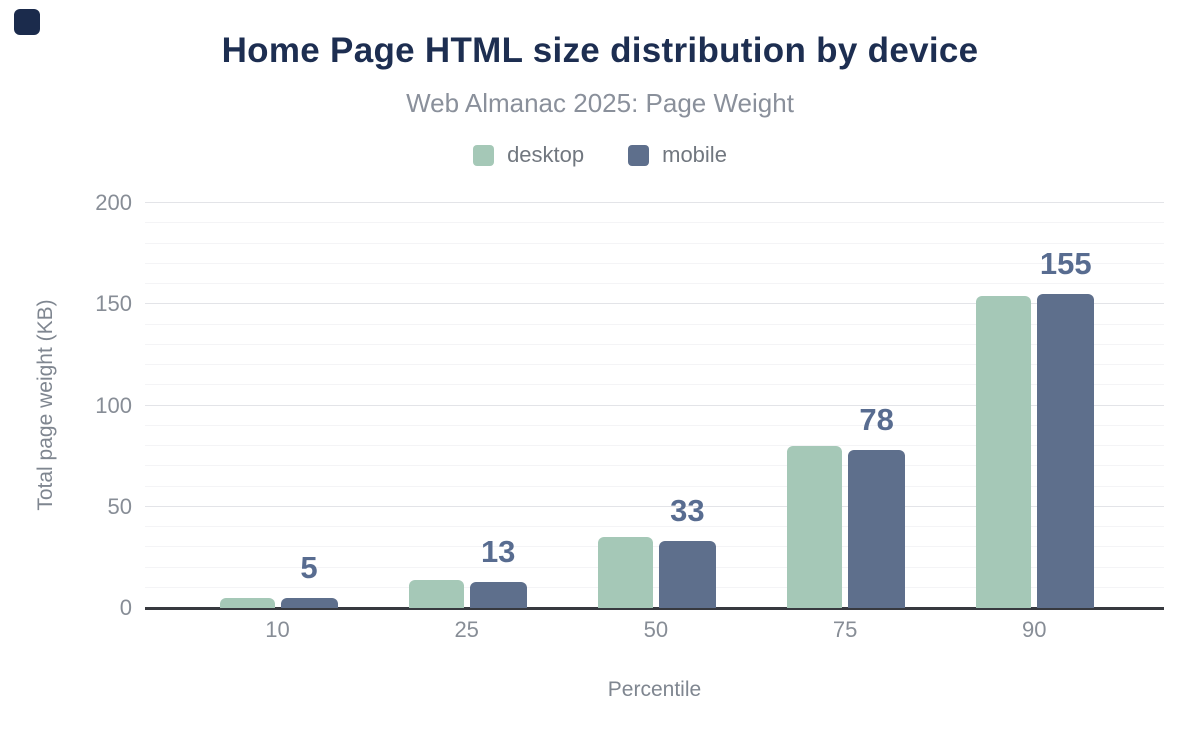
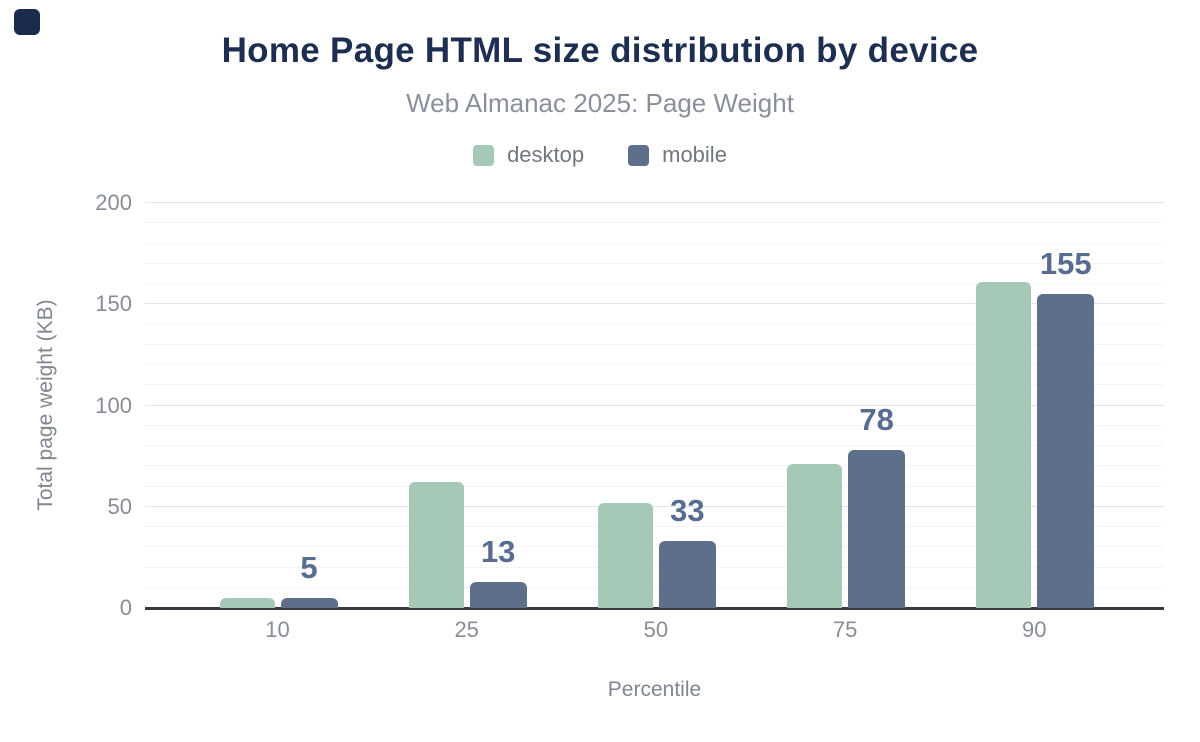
desktop/25: 14 -> 62
desktop/50: 35 -> 52
desktop/75: 80 -> 71
desktop/90: 154 -> 161
